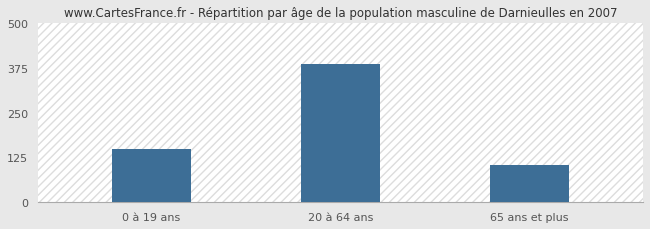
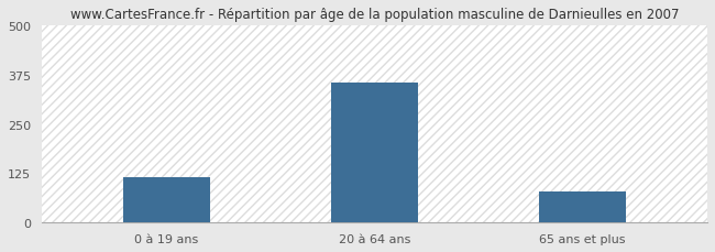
0 à 19 ans: 150 -> 115
20 à 64 ans: 385 -> 355
65 ans et plus: 105 -> 80
